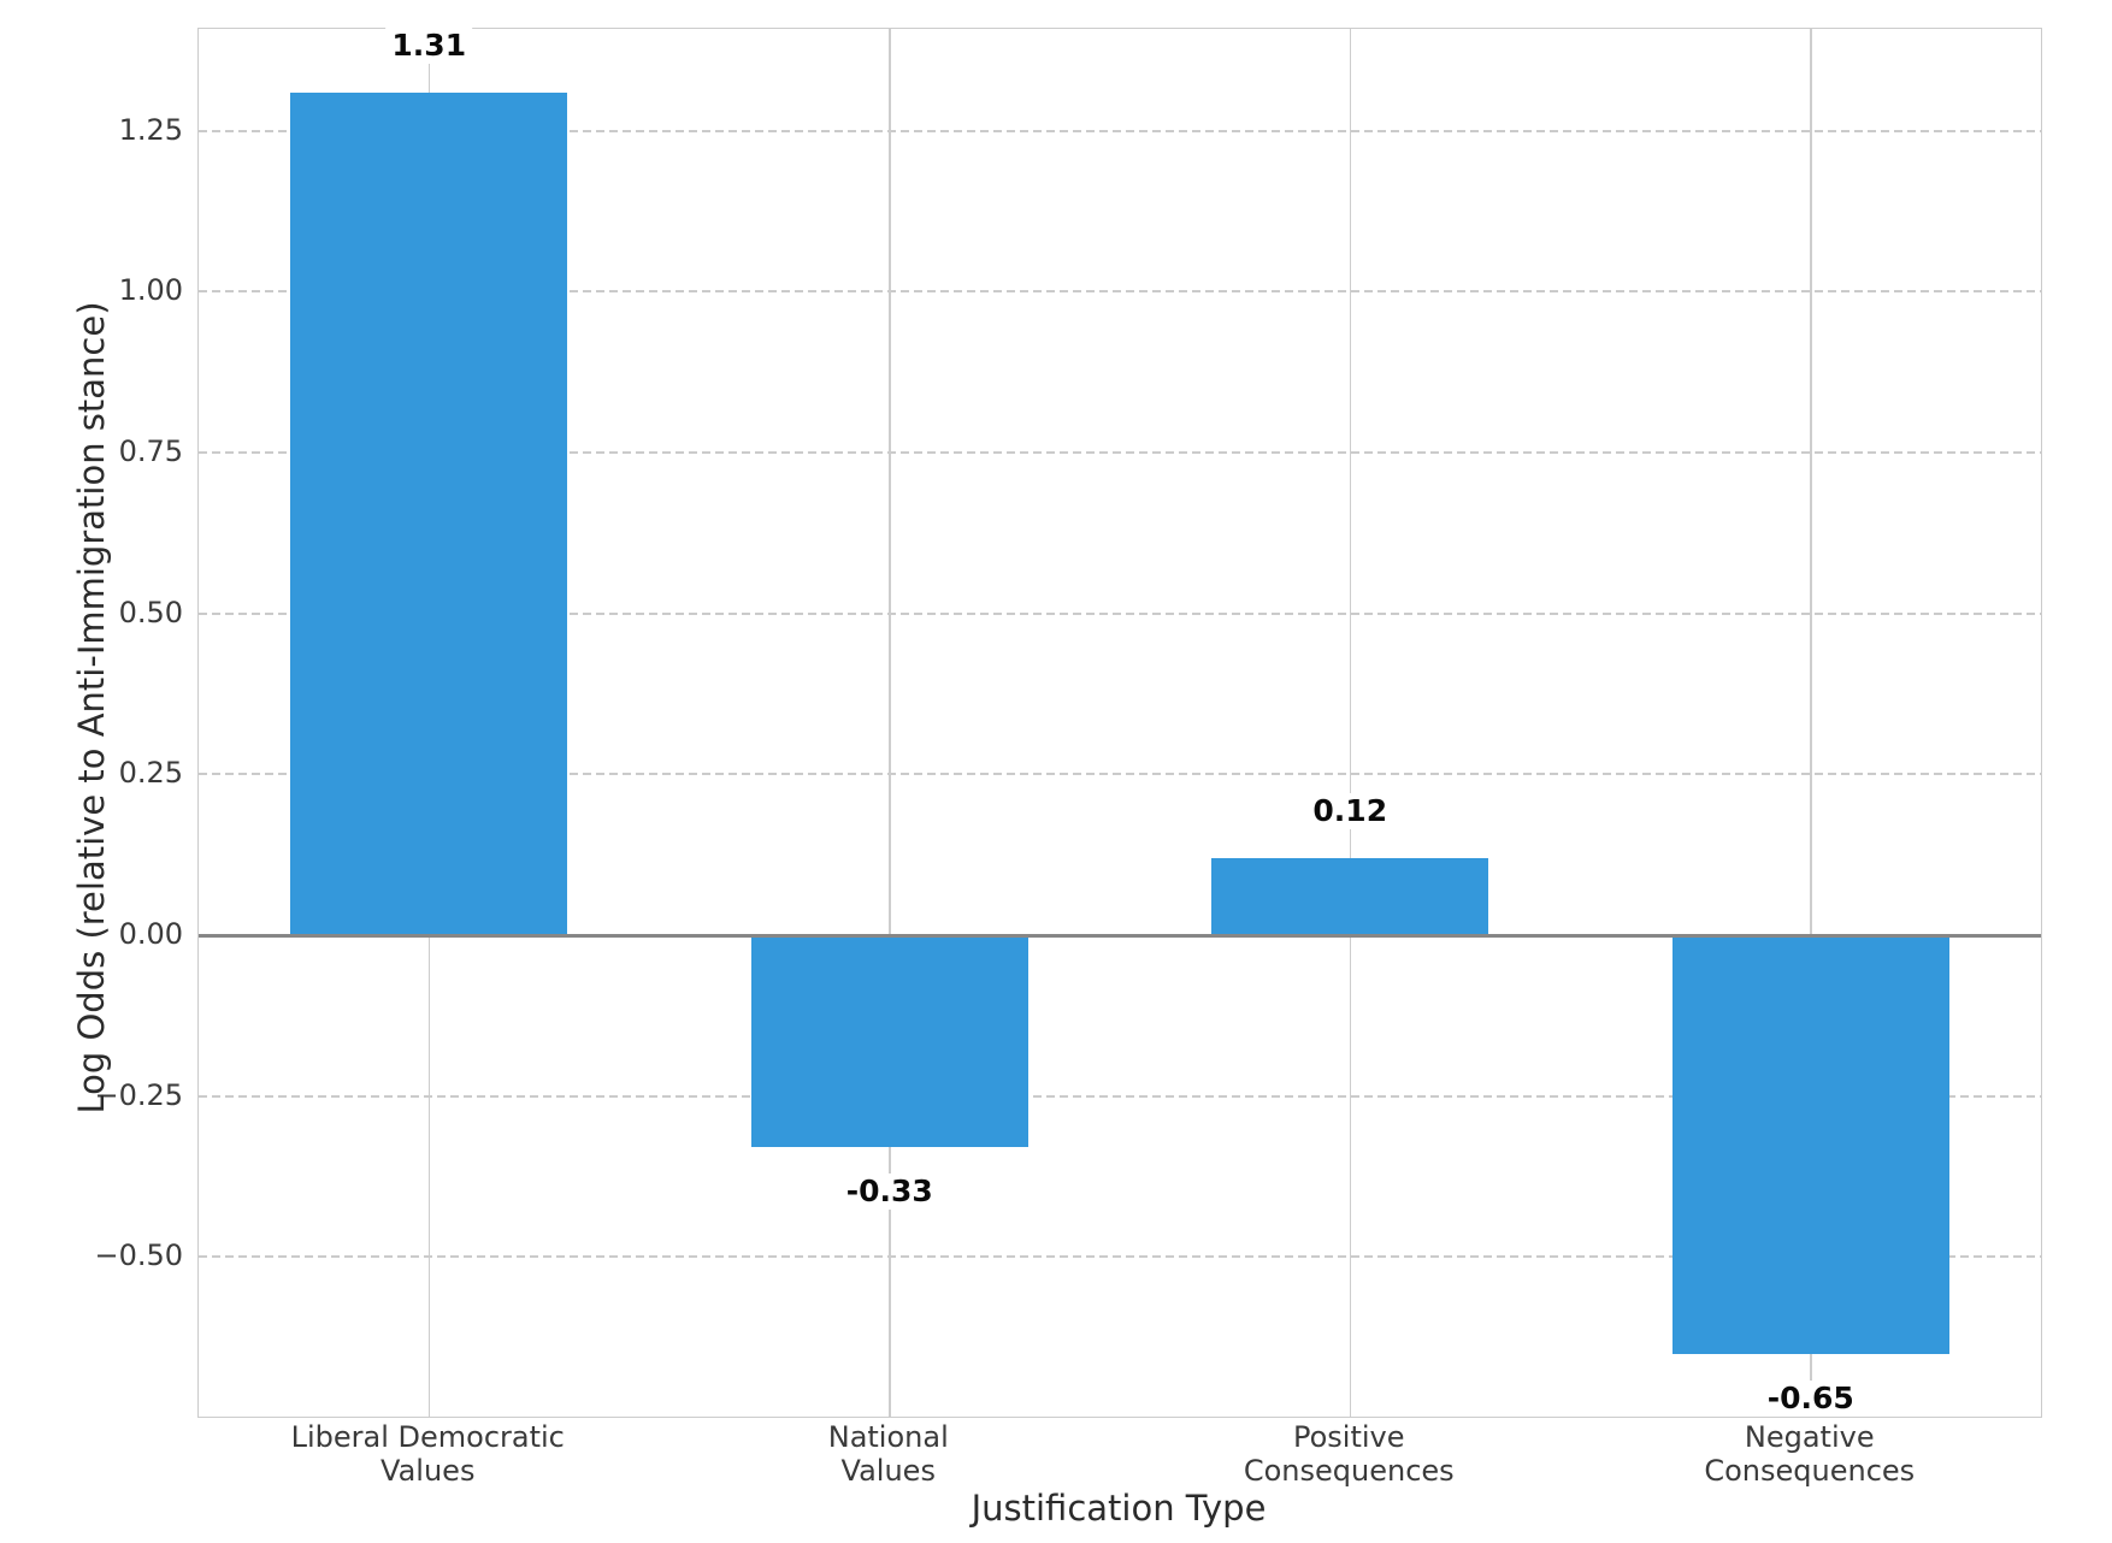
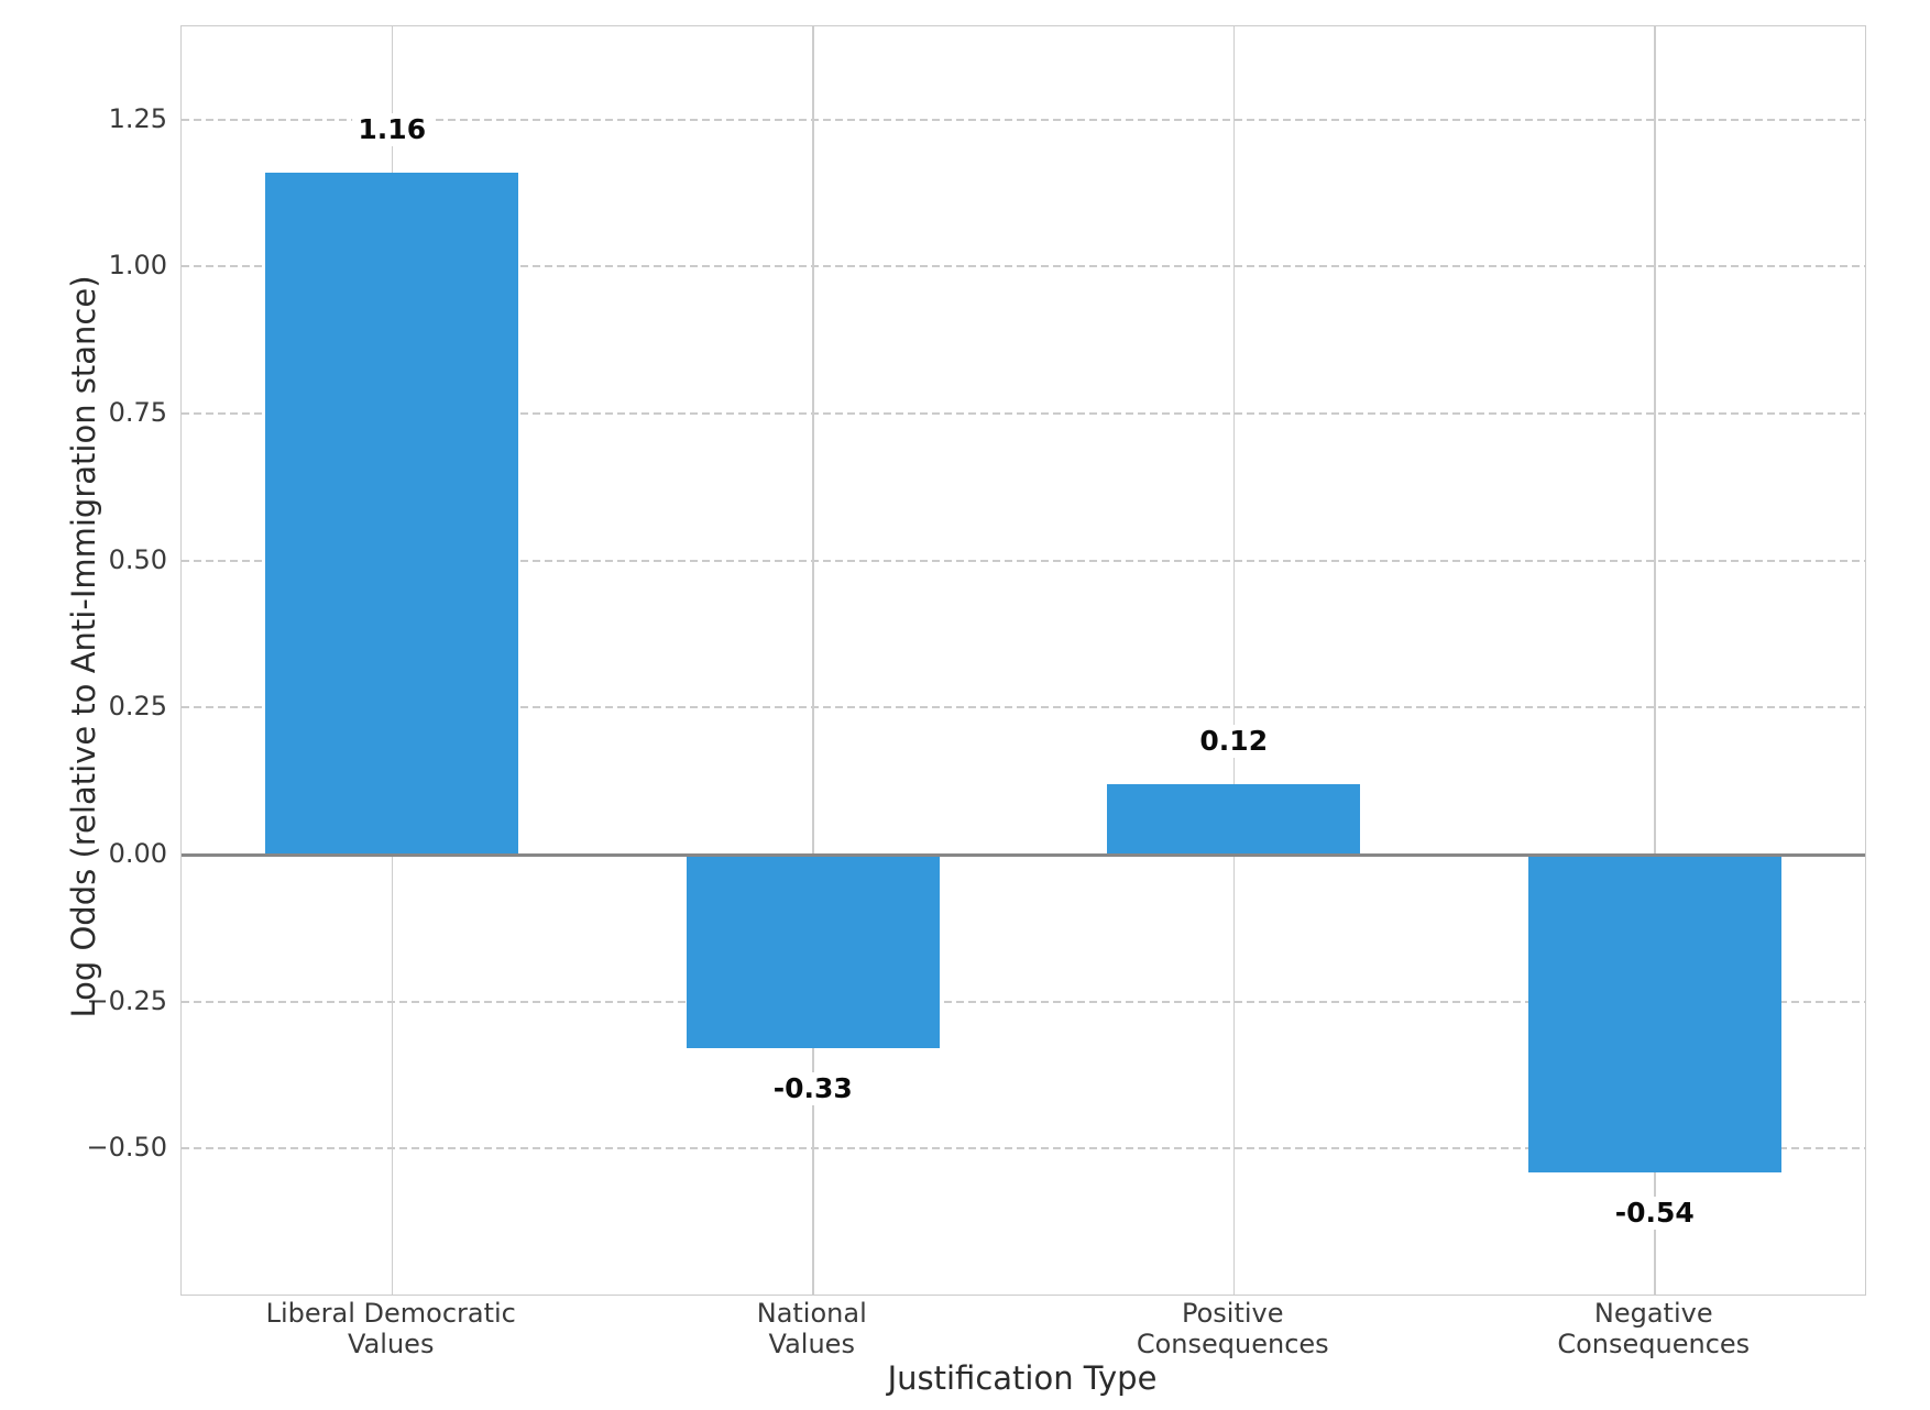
Liberal Democratic Values: 1.31 -> 1.16
Negative Consequences: -0.65 -> -0.54
